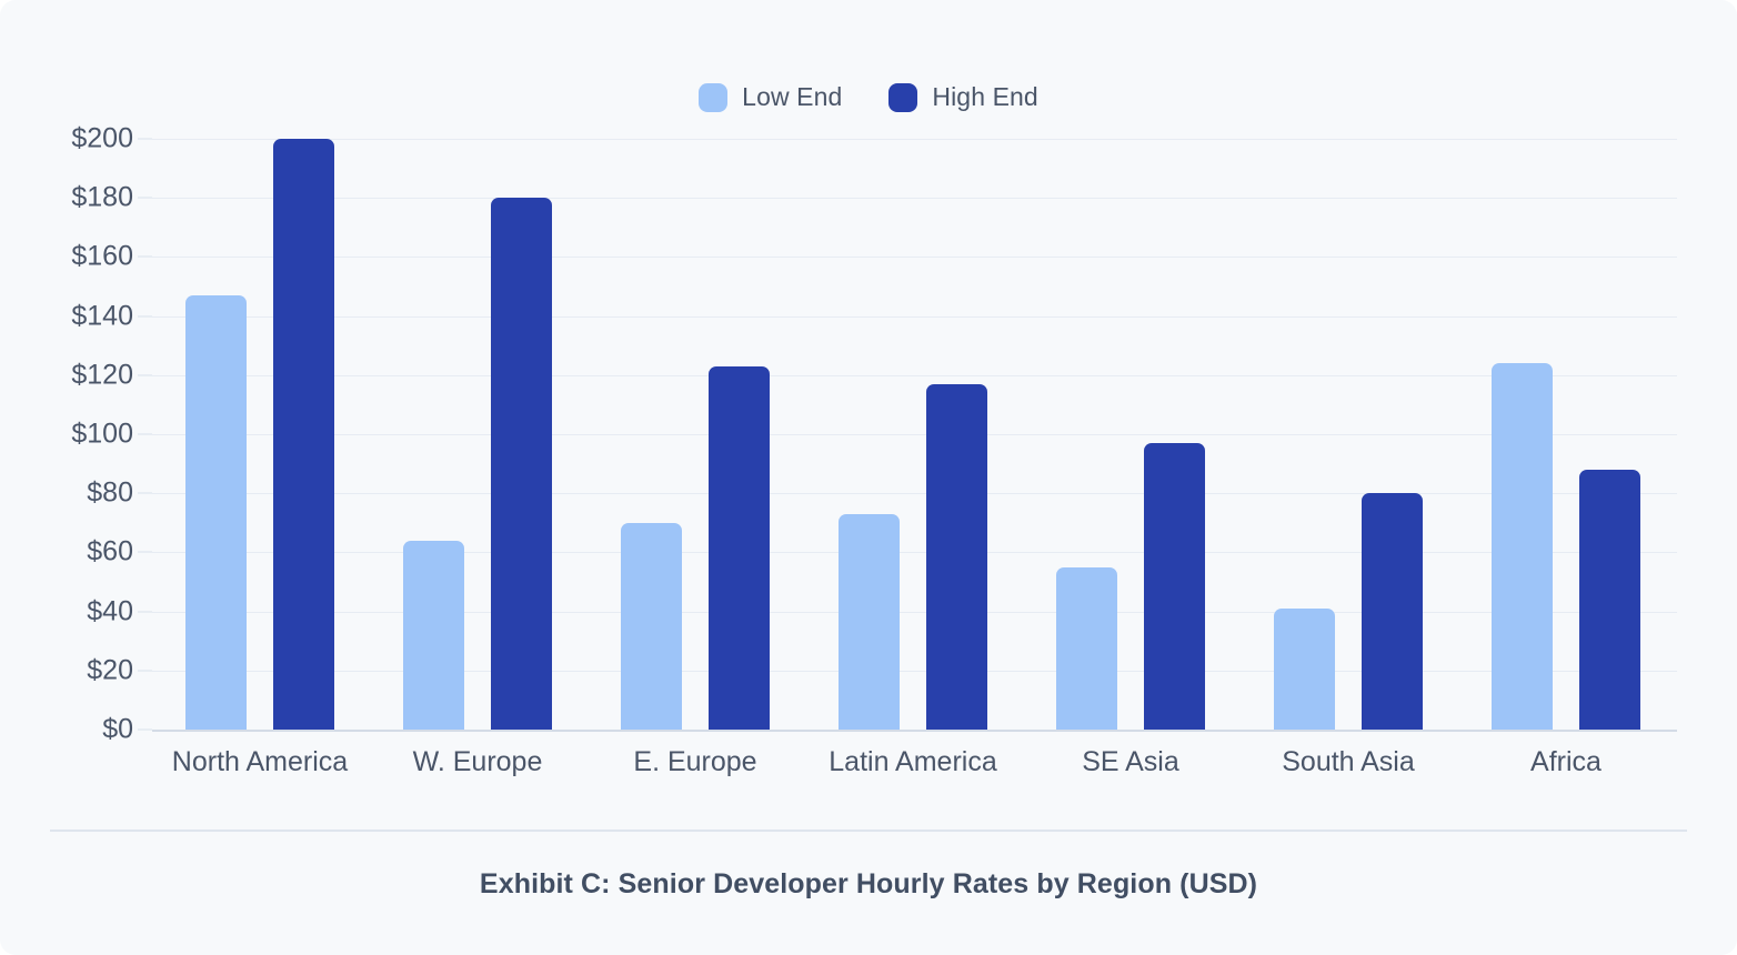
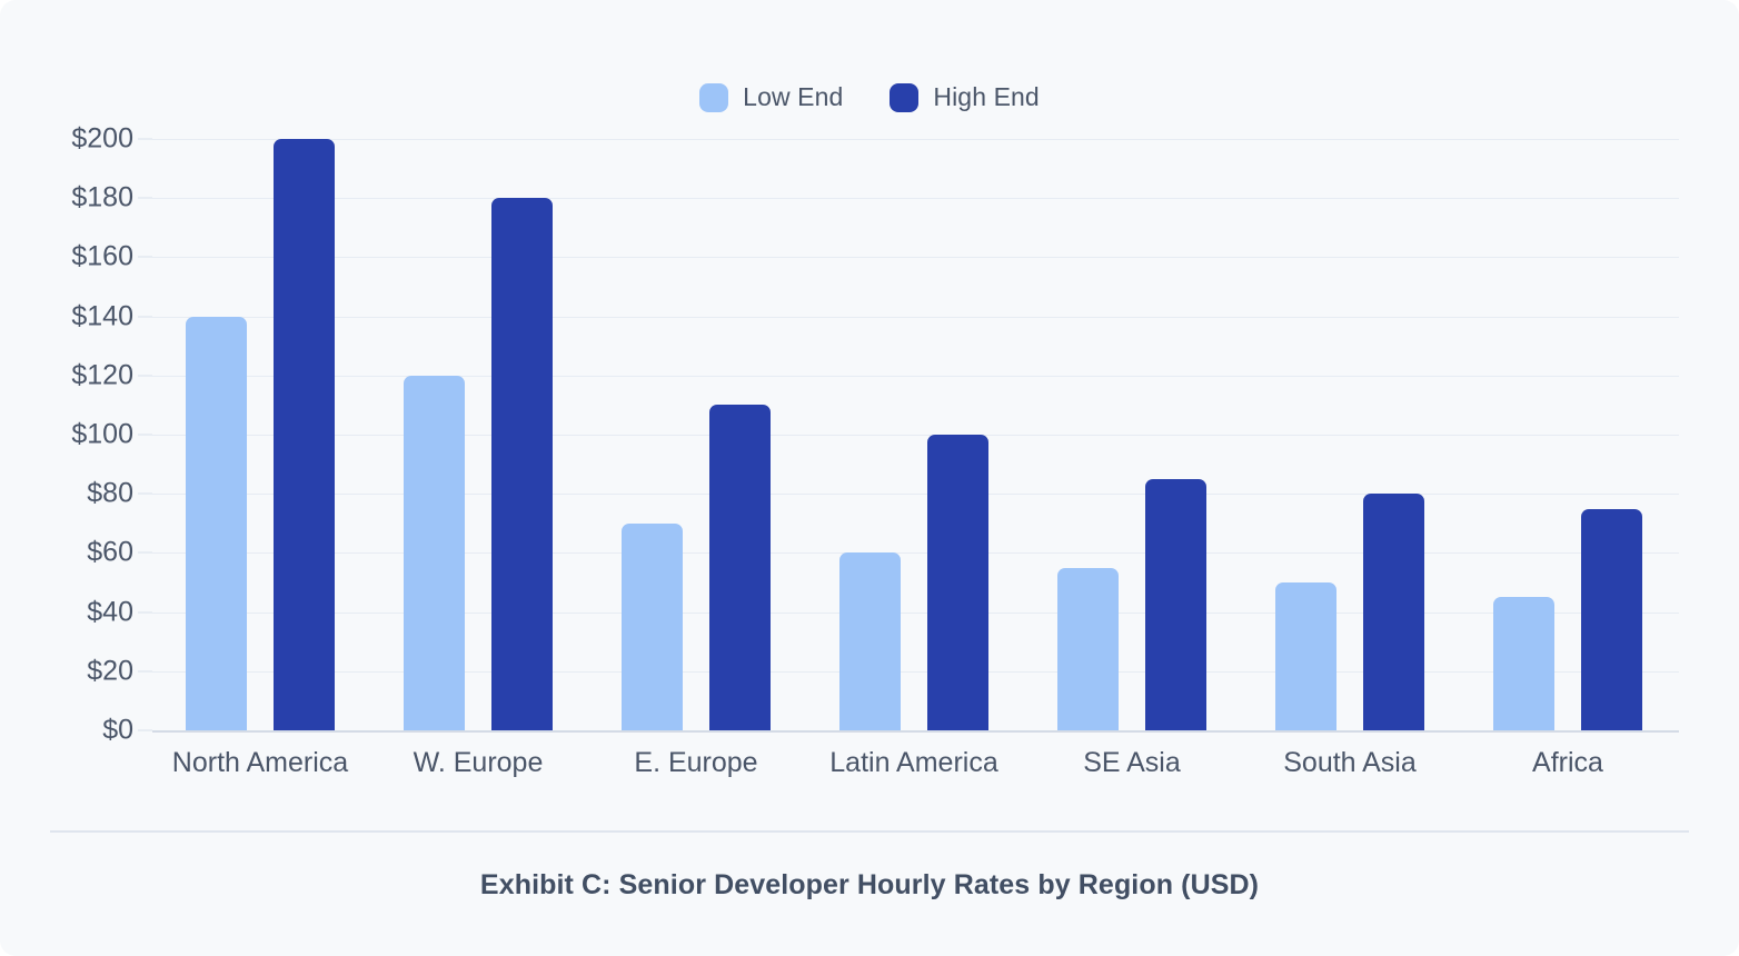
Low End/North America: $147 -> $140
Low End/W. Europe: $64 -> $120
High End/E. Europe: $123 -> $110
Low End/Latin America: $73 -> $60
High End/Latin America: $117 -> $100
High End/SE Asia: $97 -> $85
Low End/South Asia: $41 -> $50
Low End/Africa: $124 -> $45
High End/Africa: $88 -> $75
